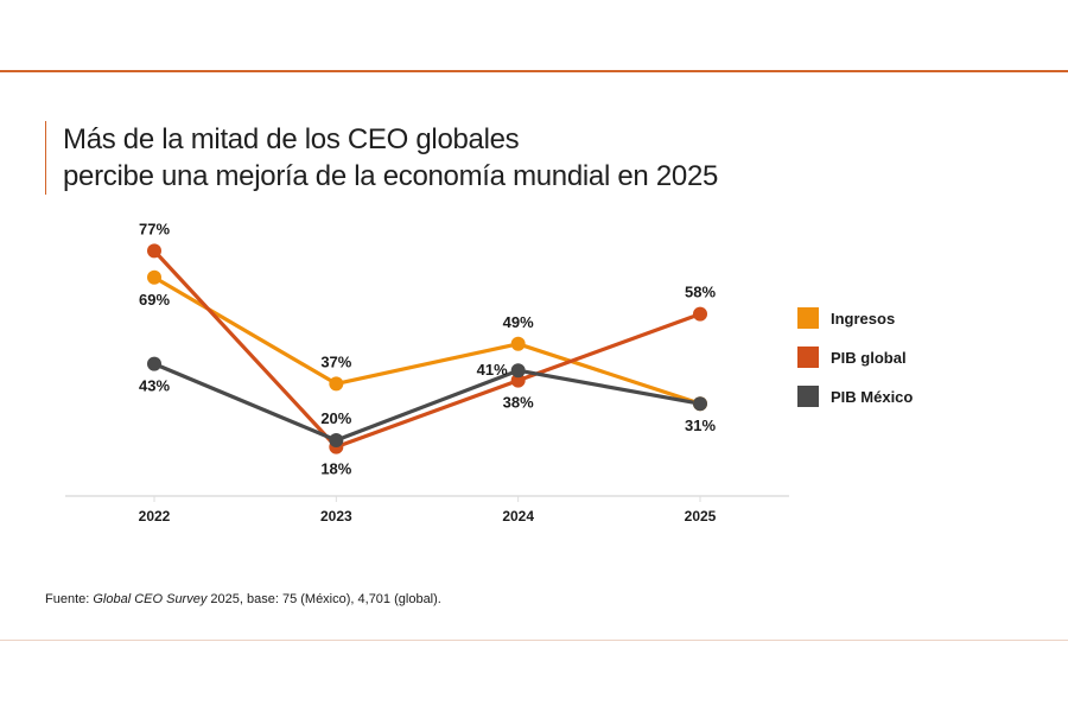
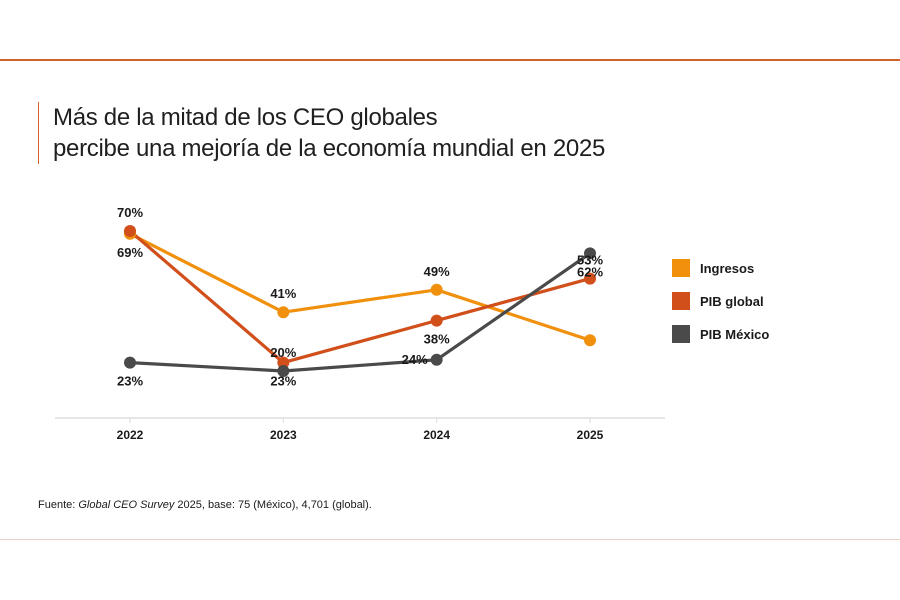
PIB global/2022: 77% -> 70%
PIB México/2022: 43% -> 23%
Ingresos/2023: 37% -> 41%
PIB global/2023: 18% -> 23%
PIB México/2024: 41% -> 24%
PIB global/2025: 58% -> 53%
PIB México/2025: 31% -> 62%
